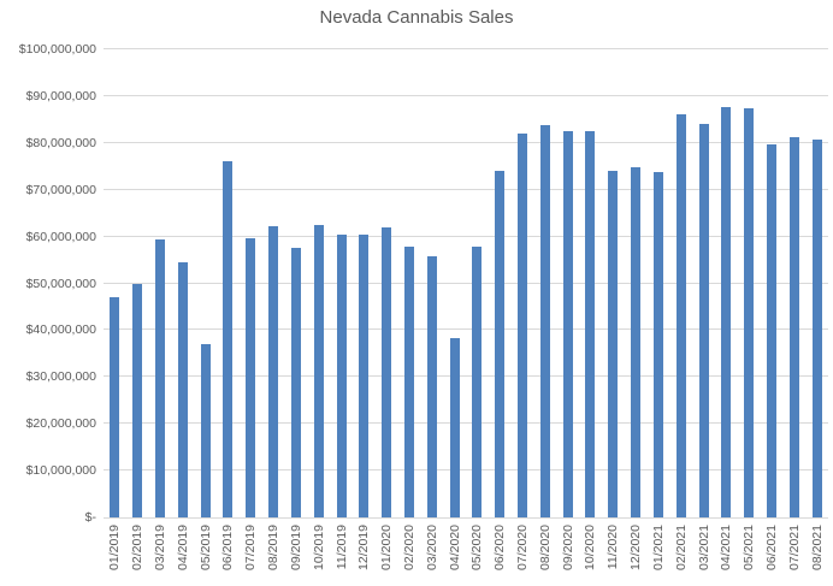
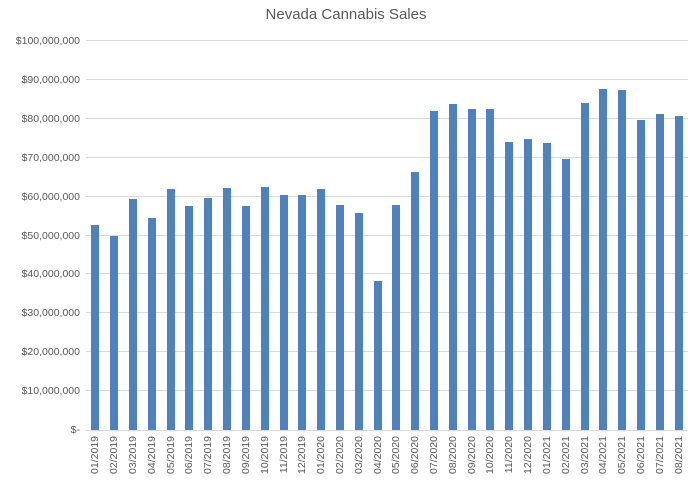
01/2019: $47000000 -> $53000000
05/2019: $37000000 -> $62000000
06/2019: $76000000 -> $58000000
06/2020: $74000000 -> $66000000
02/2021: $86000000 -> $70000000
